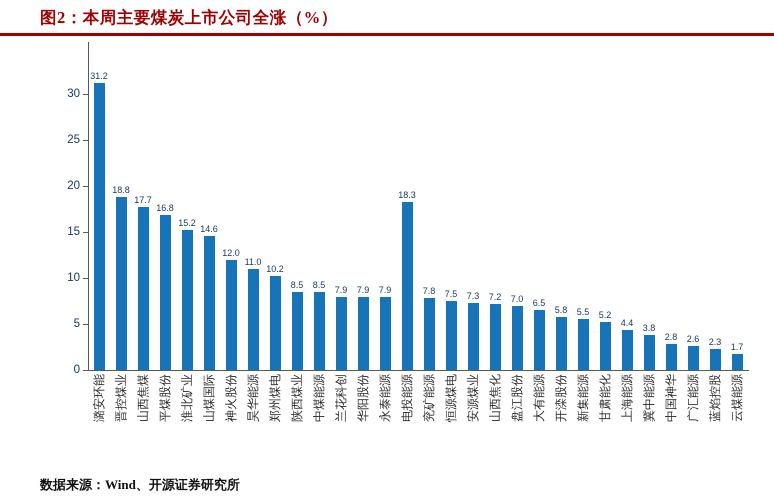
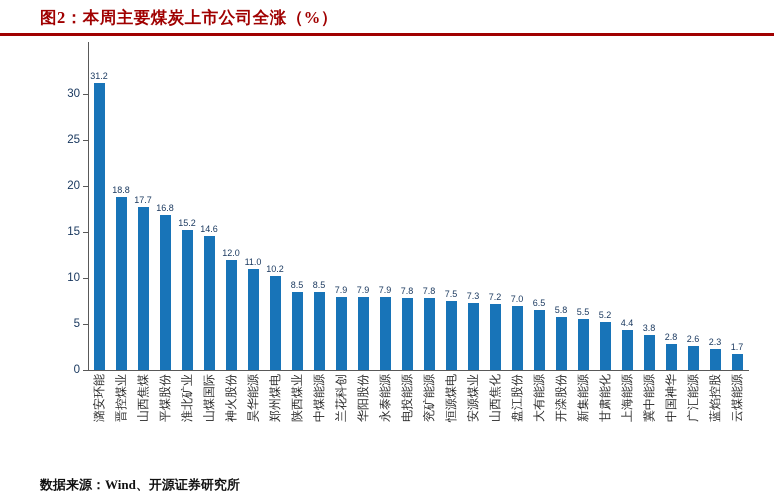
电投能源: 18.3 -> 7.8
